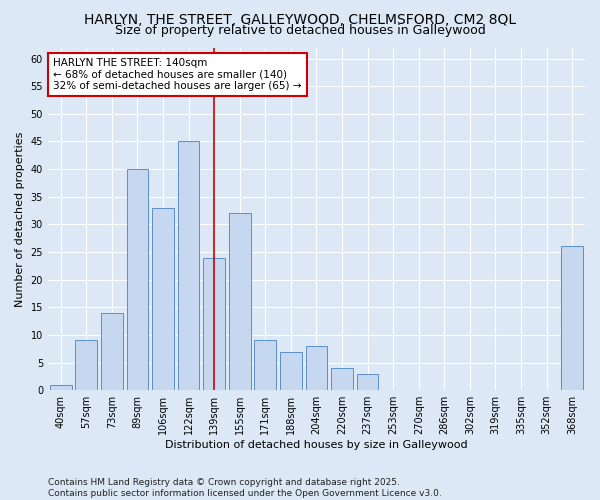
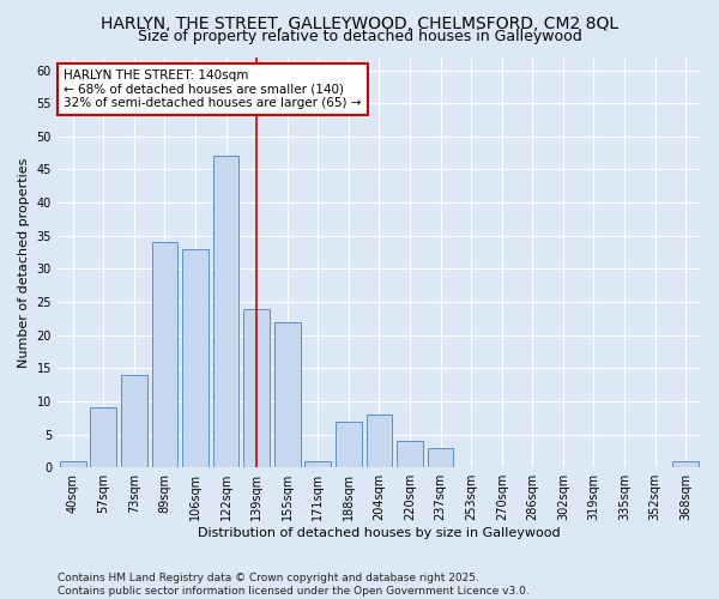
89sqm: 40 -> 34
122sqm: 45 -> 47
155sqm: 32 -> 22
171sqm: 9 -> 1
368sqm: 26 -> 1
